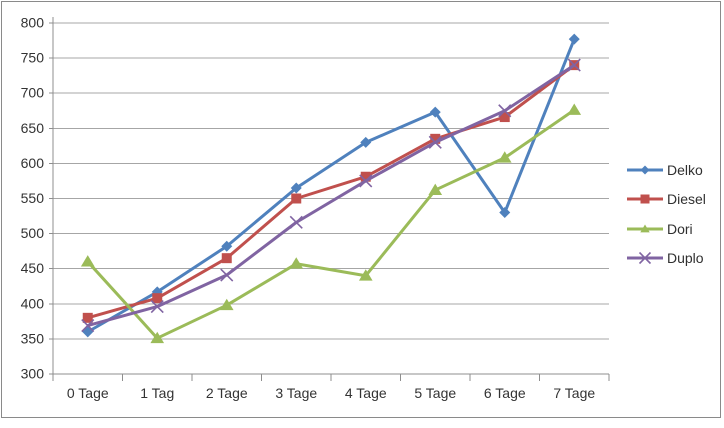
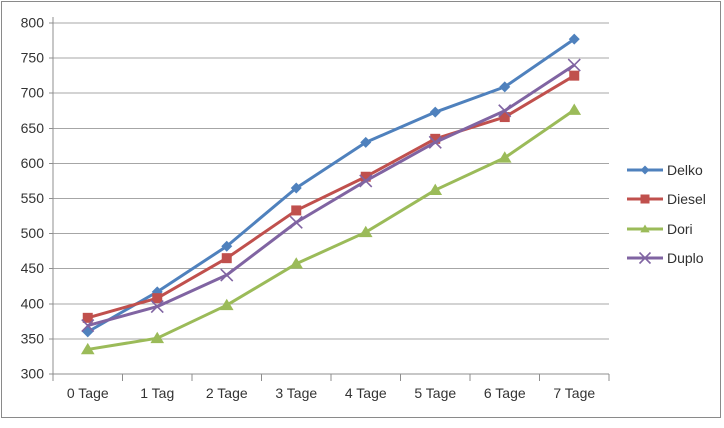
Dori/0 Tage: 460 -> 340
Diesel/3 Tage: 550 -> 530
Dori/4 Tage: 440 -> 500
Delko/6 Tage: 530 -> 710
Diesel/7 Tage: 740 -> 720
